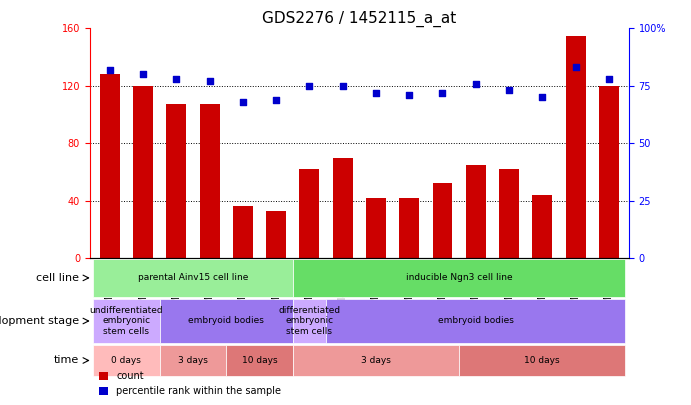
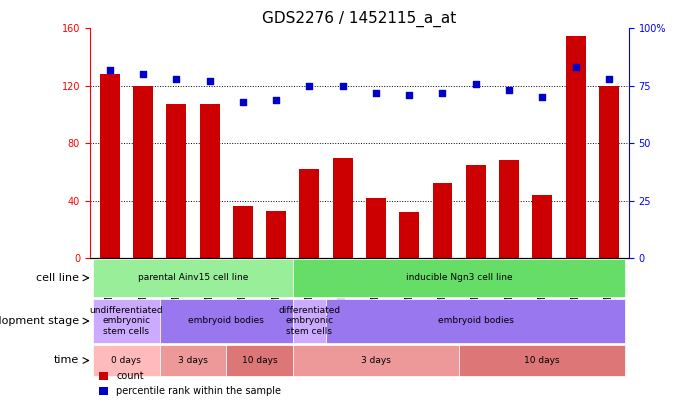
count/GSM85012: 42 -> 32
count/GSM85017: 62 -> 68
